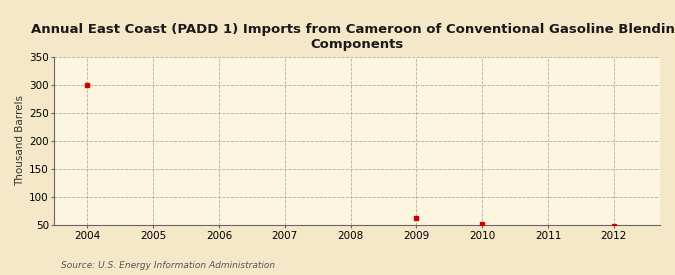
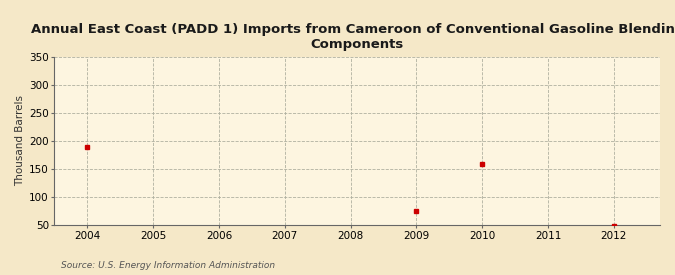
2004: 300 -> 190
2009: 62 -> 76
2010: 53 -> 158
